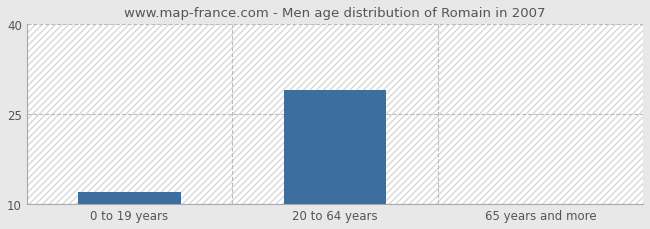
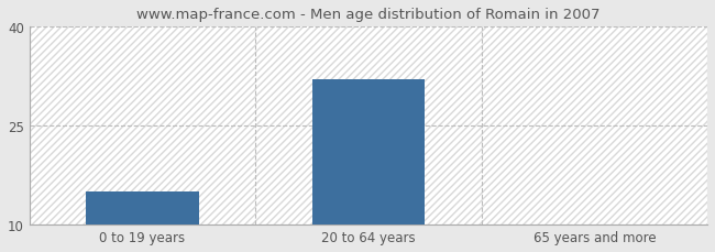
0 to 19 years: 12.0 -> 15.0
20 to 64 years: 29.0 -> 32.0
